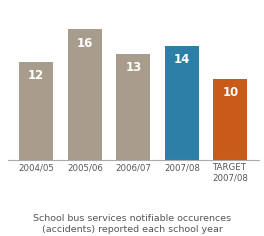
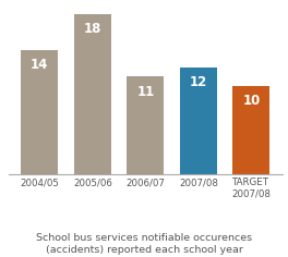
2004/05: 12 -> 14
2005/06: 16 -> 18
2006/07: 13 -> 11
2007/08: 14 -> 12
